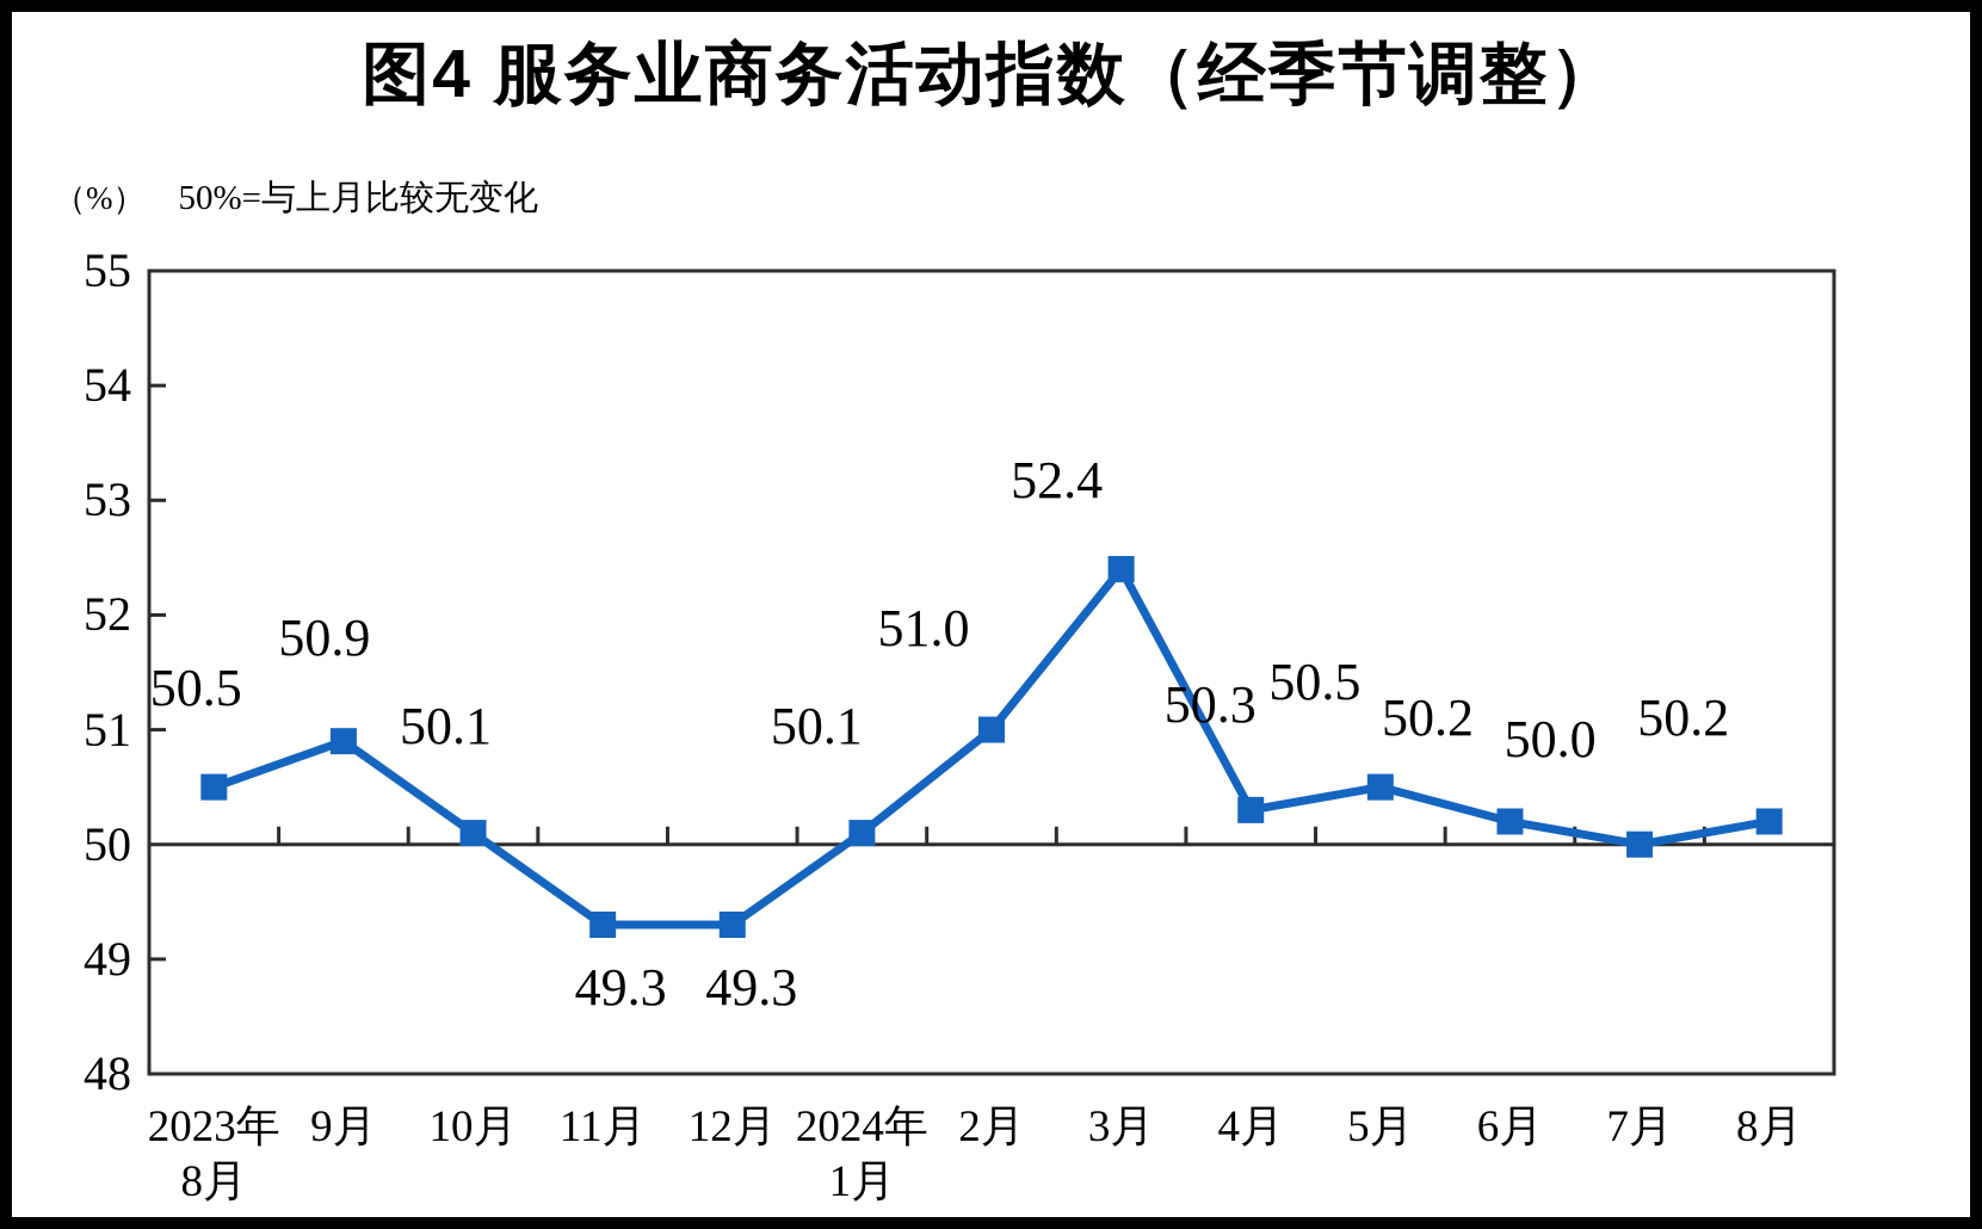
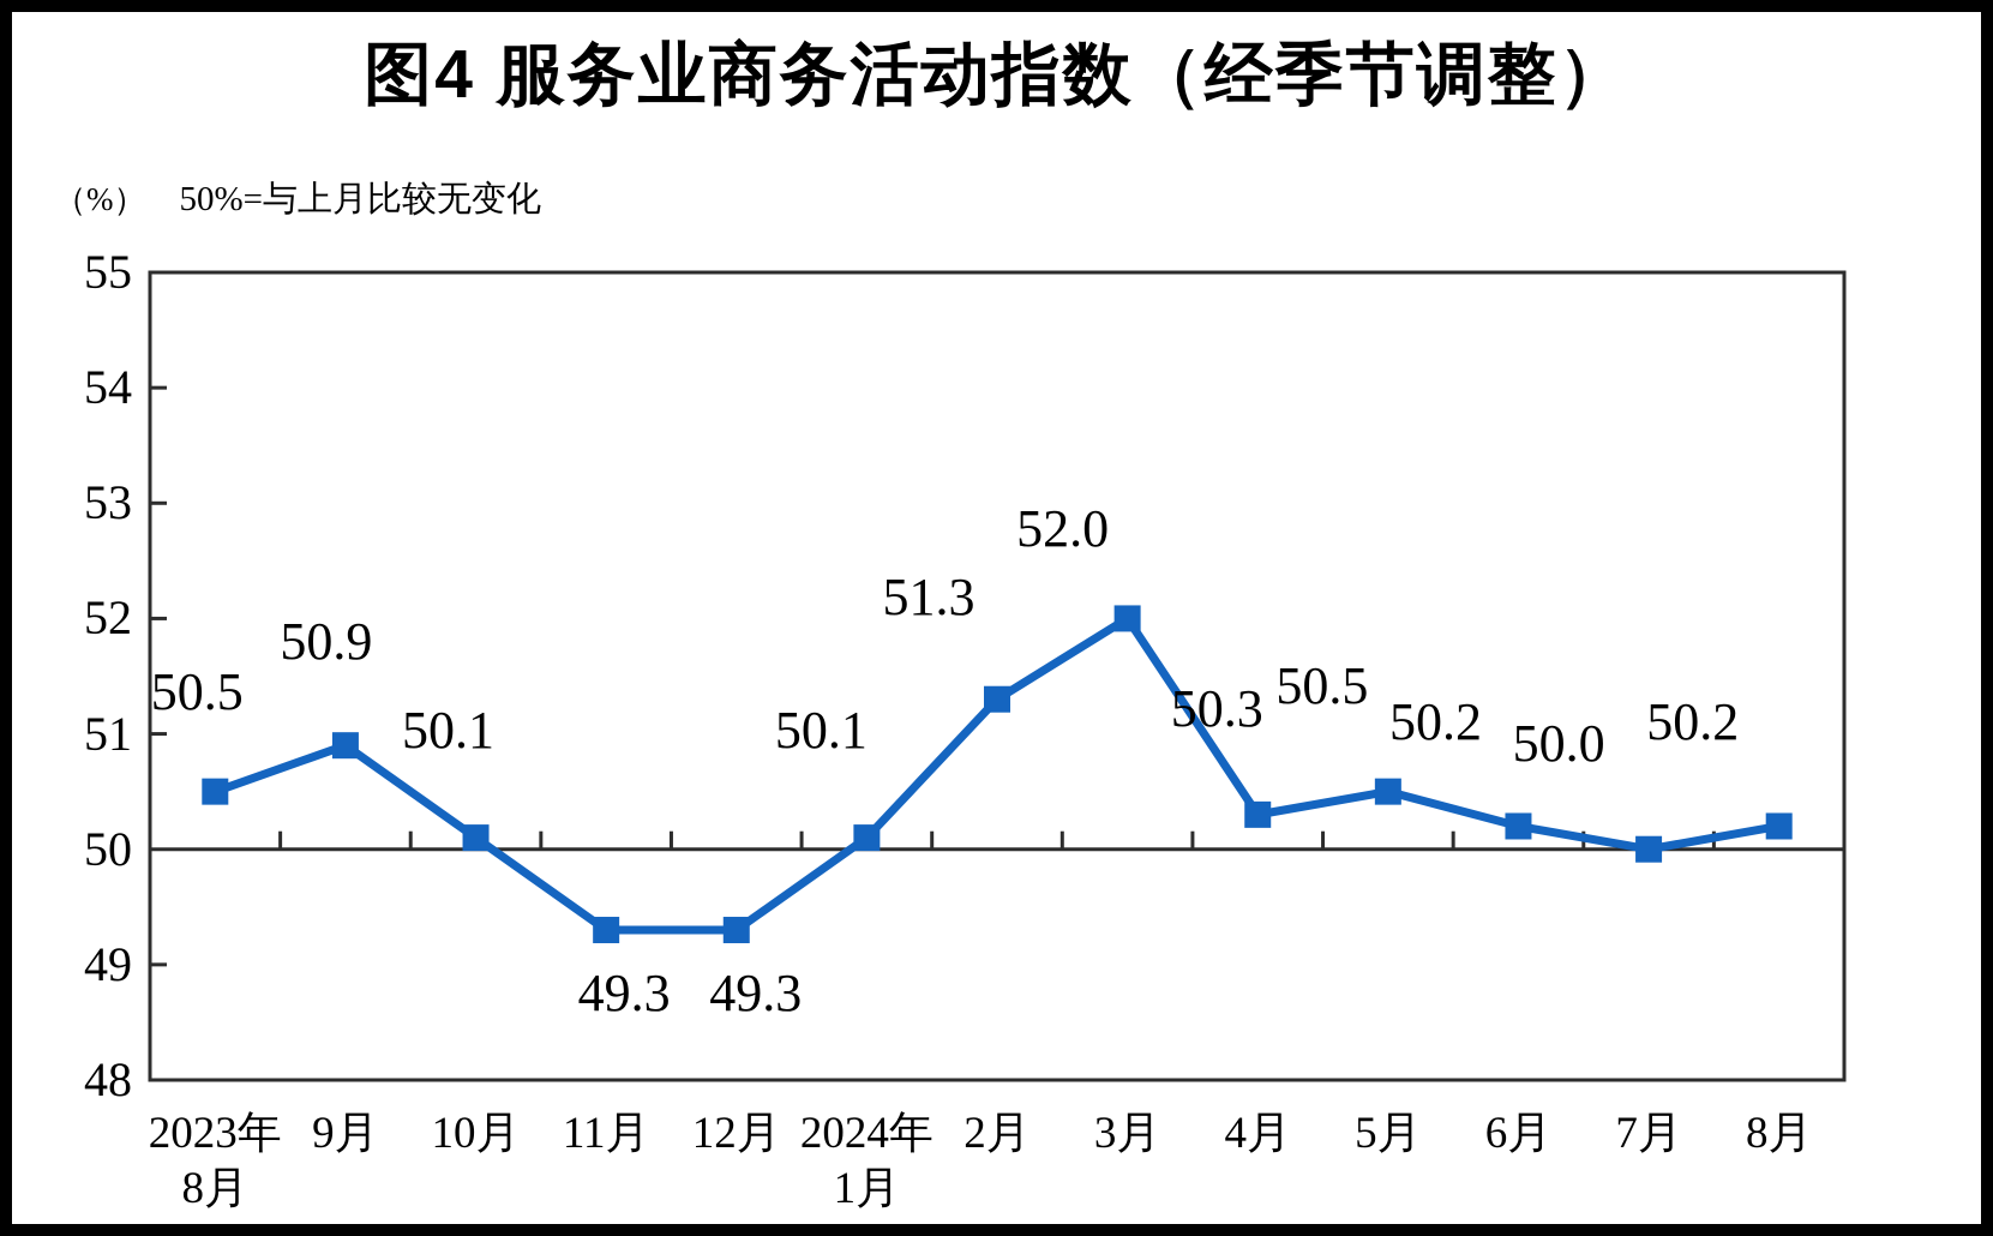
2月: 51.0 -> 51.3
3月: 52.4 -> 52.0
